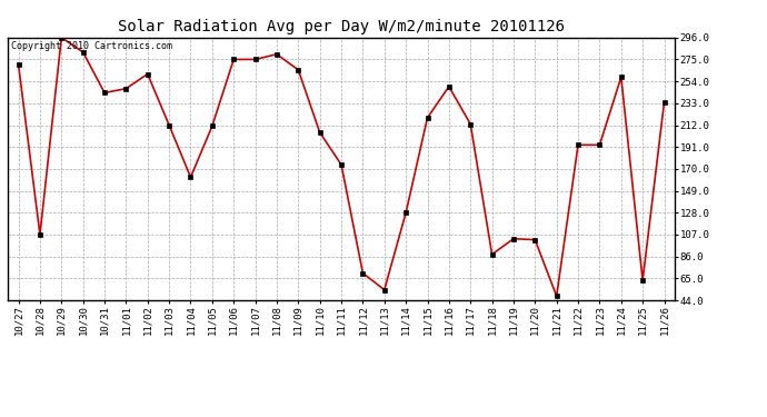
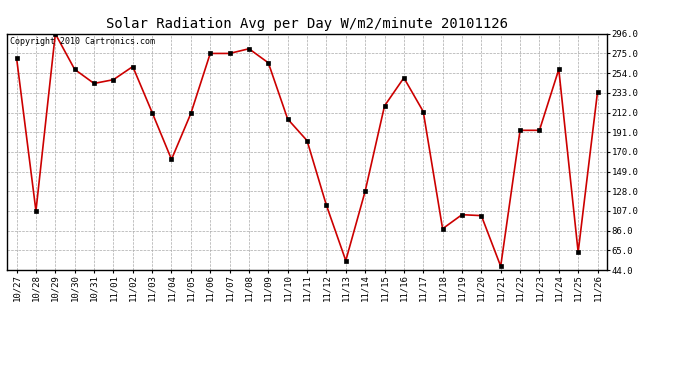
10/30: 282 -> 258
11/11: 174 -> 182
11/12: 70 -> 113
